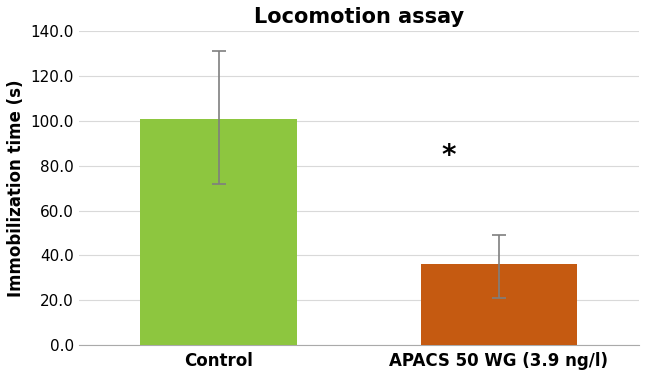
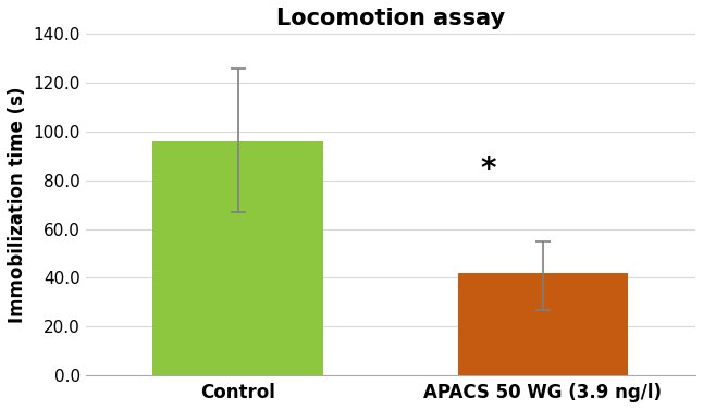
Control: 101 -> 96
APACS 50 WG (3.9 ng/l): 36 -> 42
